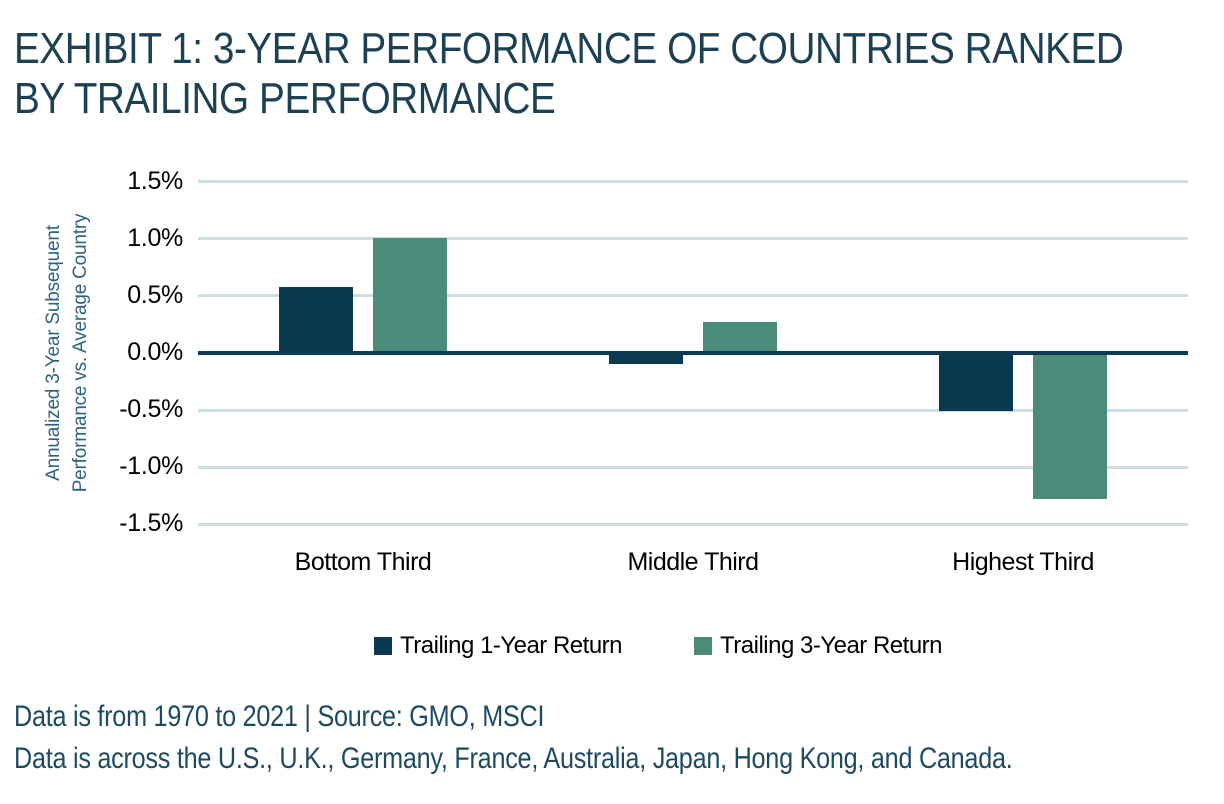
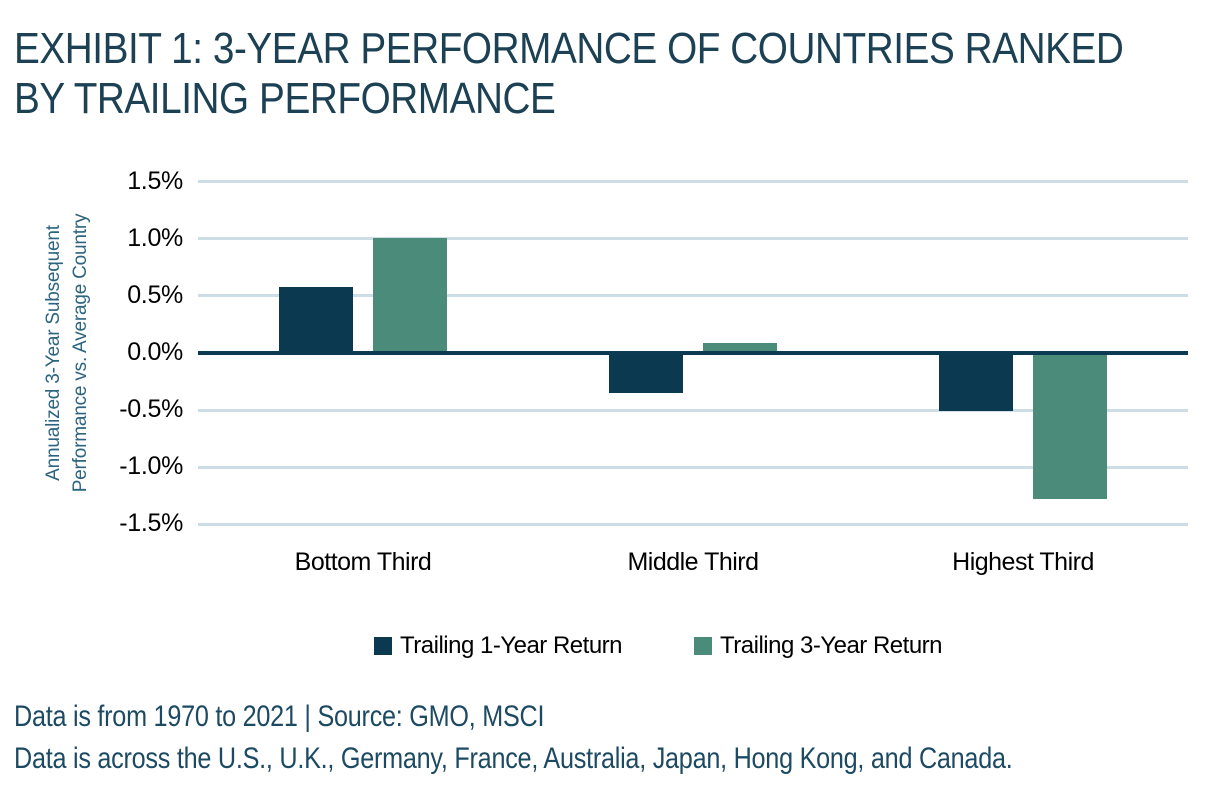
Trailing 1-Year Return/Middle Third: -0.10% -> -0.35%
Trailing 3-Year Return/Middle Third: 0.27% -> 0.09%
